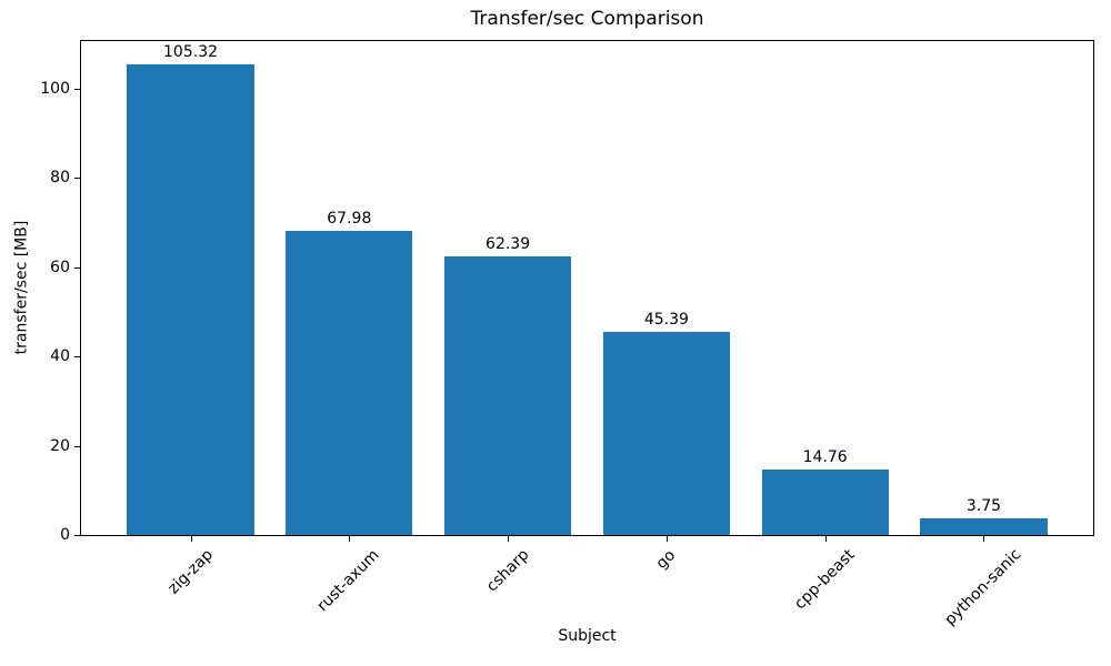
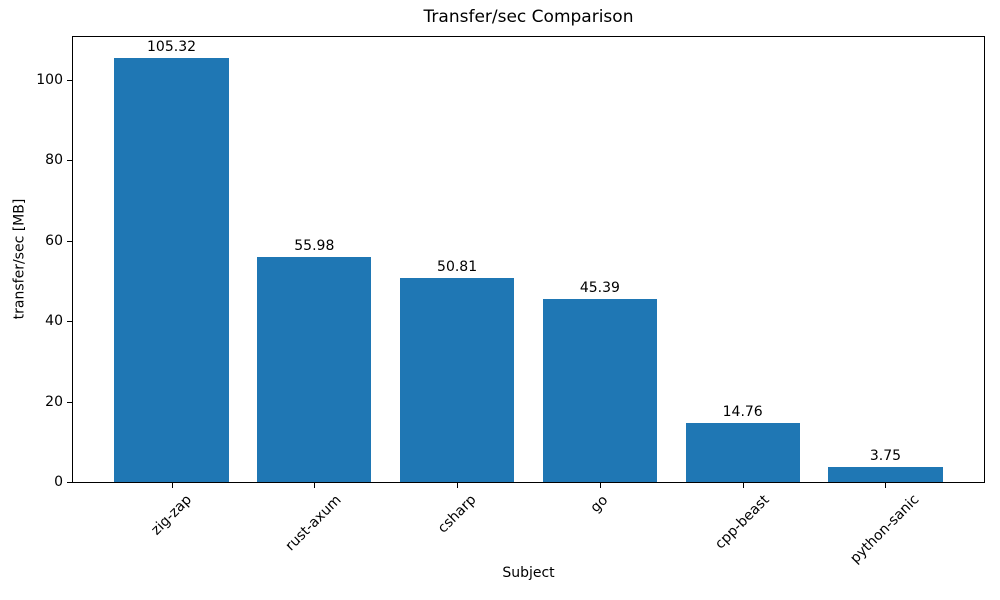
rust-axum: 67.98 -> 55.98
csharp: 62.39 -> 50.81
